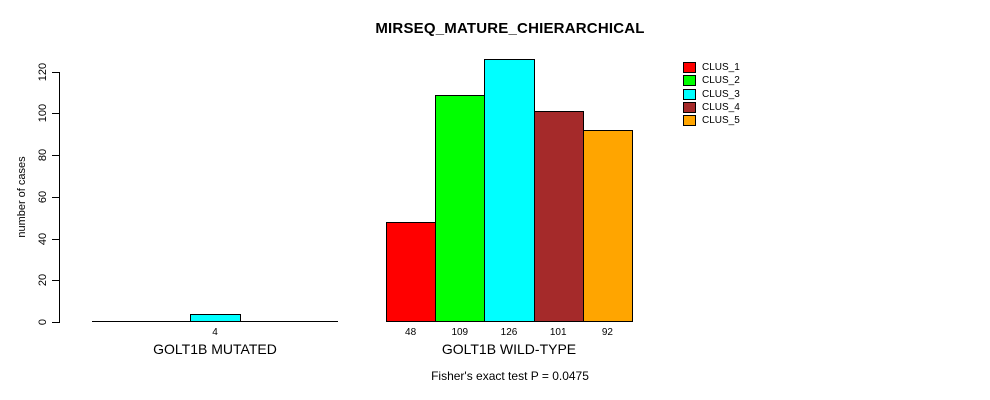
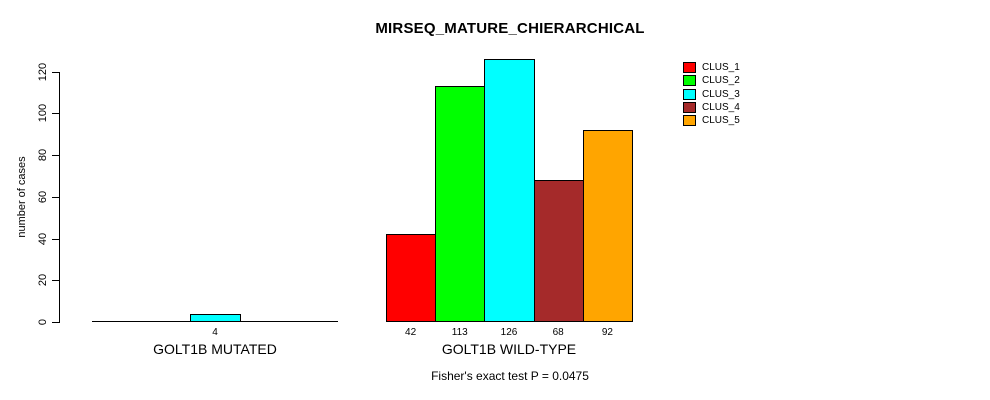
CLUS_1/GOLT1B WILD-TYPE: 48 -> 42
CLUS_2/GOLT1B WILD-TYPE: 109 -> 113
CLUS_4/GOLT1B WILD-TYPE: 101 -> 68
